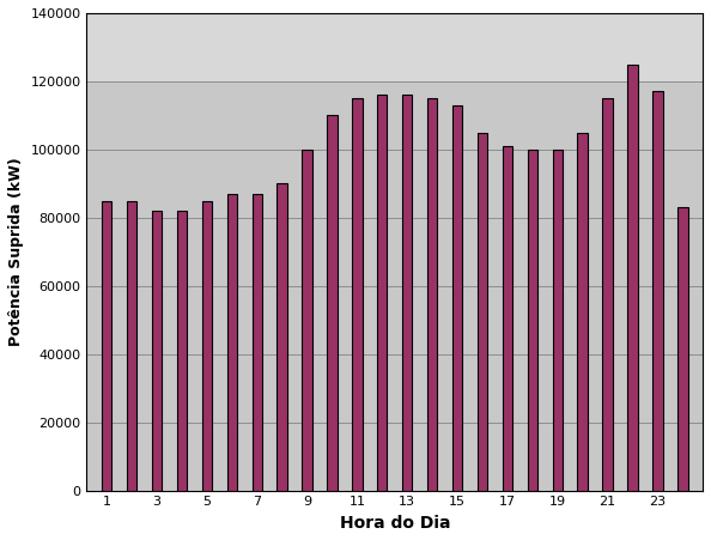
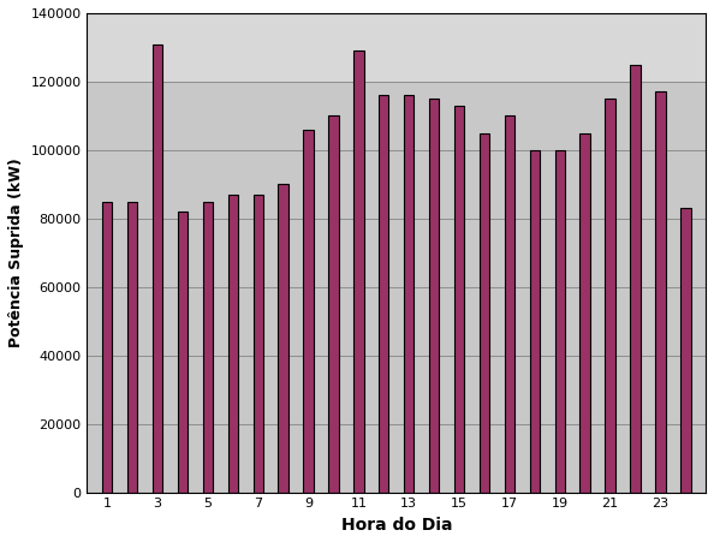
3: 82000 -> 131000
9: 100000 -> 106000
11: 115000 -> 129000
17: 101000 -> 110000
